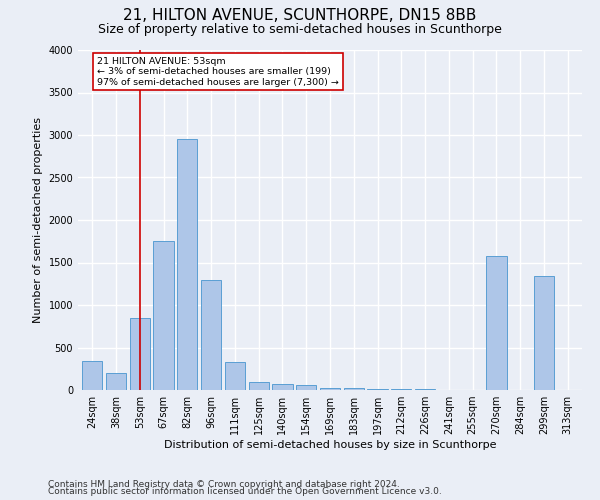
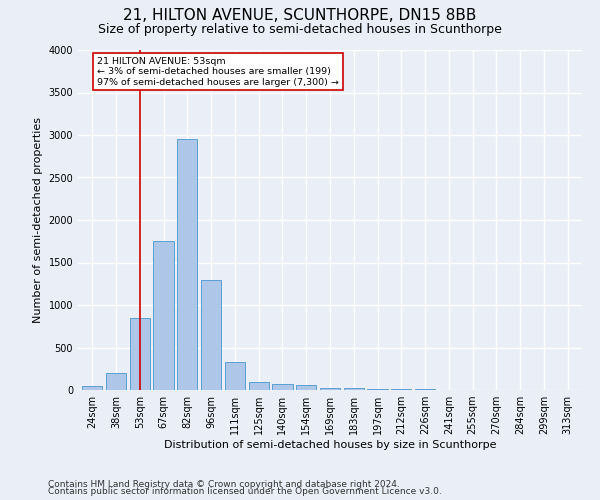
24sqm: 340 -> 50
270sqm: 1580 -> 0
299sqm: 1340 -> 0
